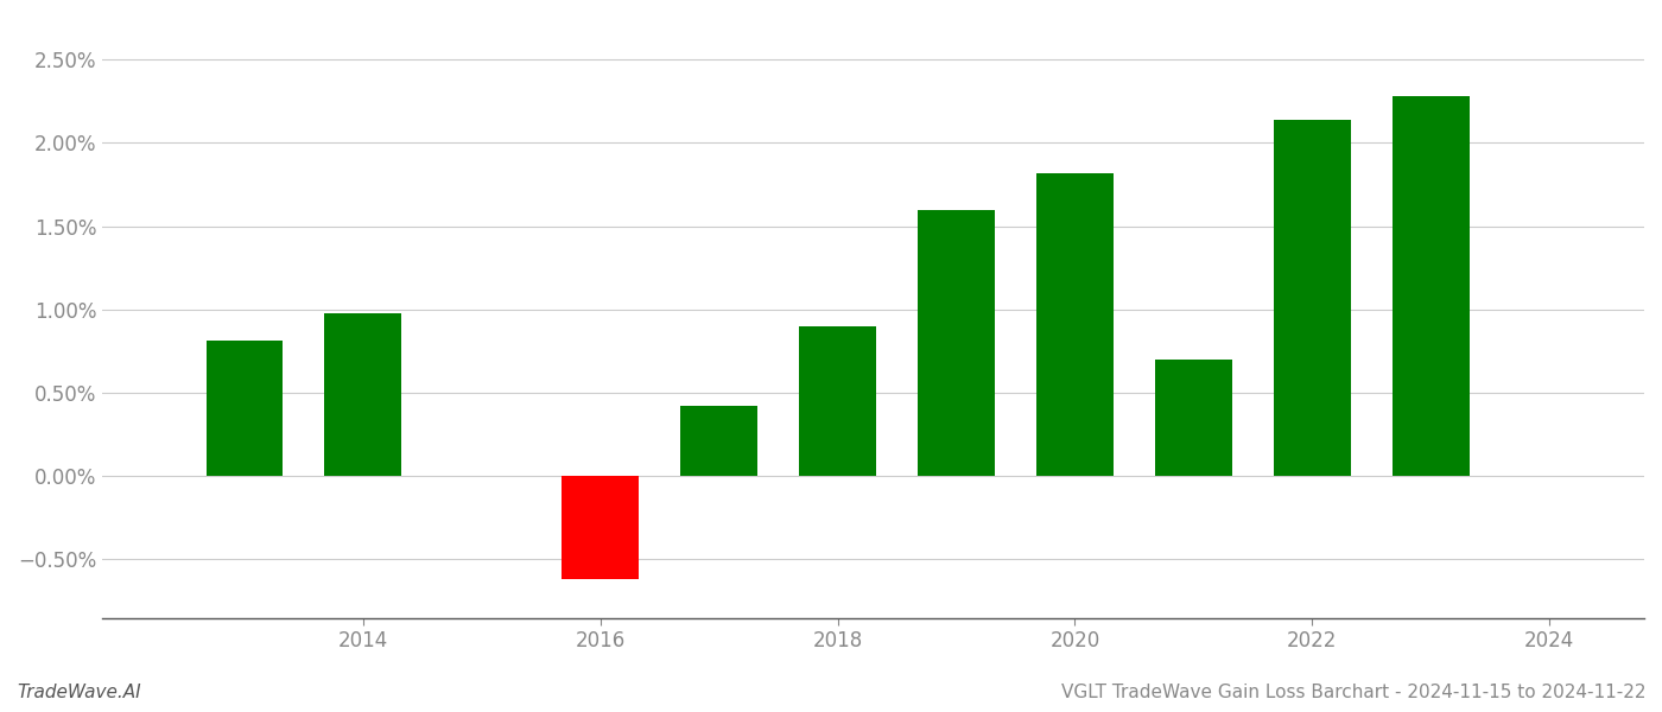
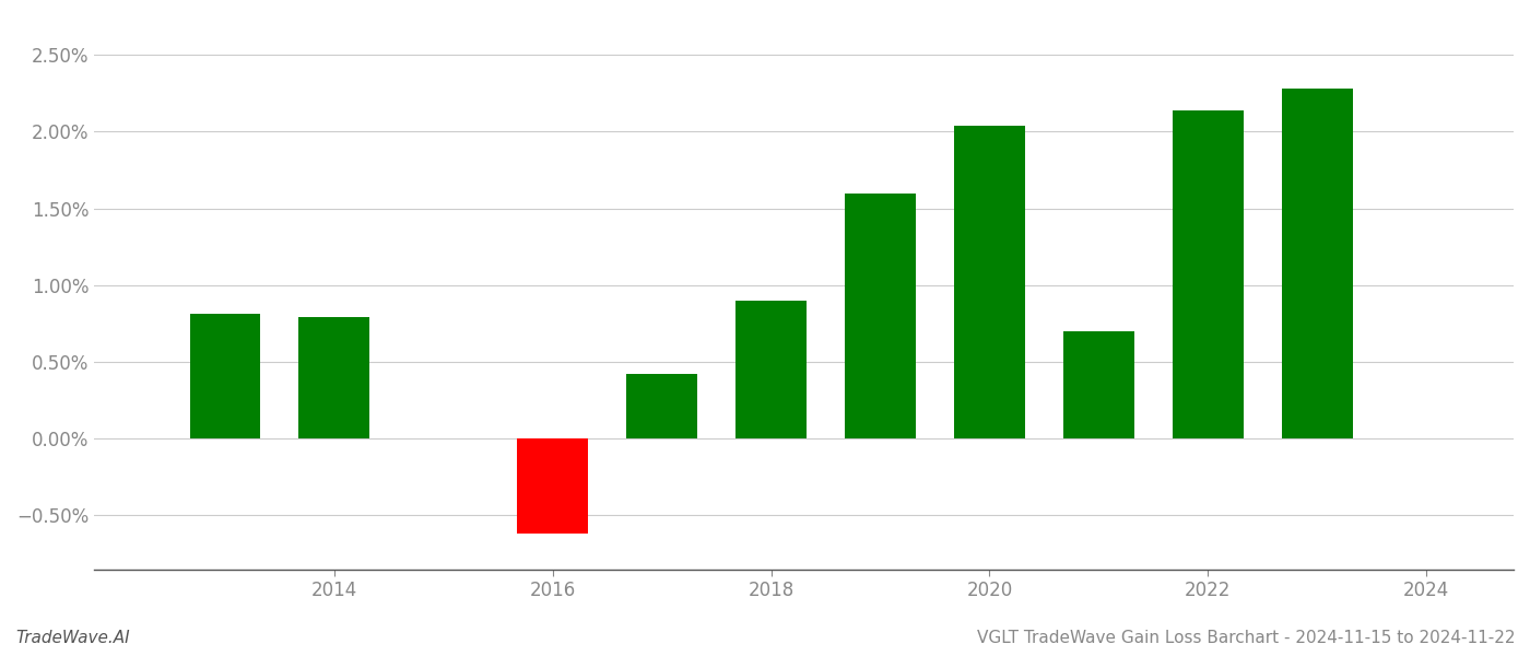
2014: 0.98% -> 0.79%
2020: 1.82% -> 2.04%
